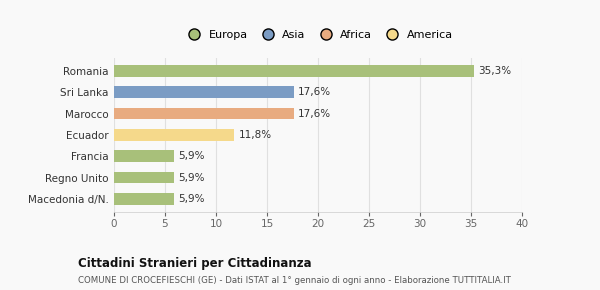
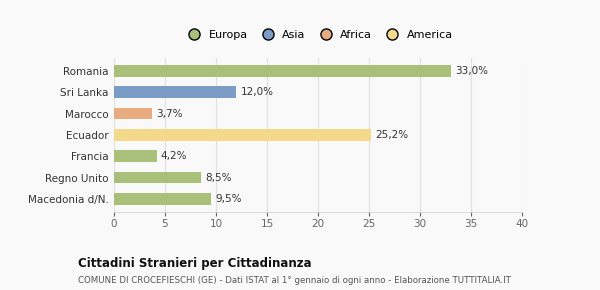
Romania: 35,3% -> 33,0%
Sri Lanka: 17,6% -> 12,0%
Marocco: 17,6% -> 3,7%
Ecuador: 11,8% -> 25,2%
Francia: 5,9% -> 4,2%
Regno Unito: 5,9% -> 8,5%
Macedonia d/N.: 5,9% -> 9,5%
